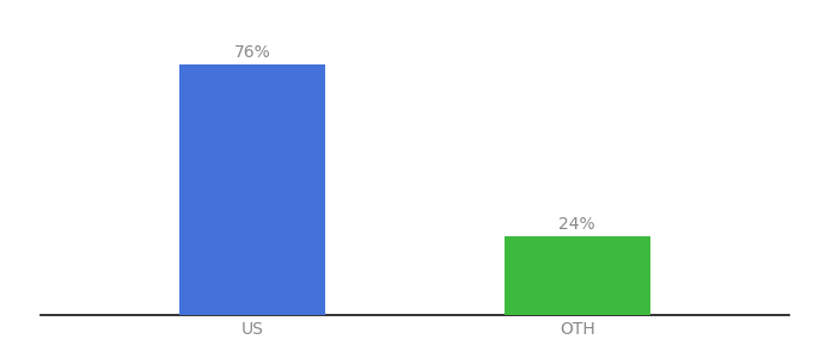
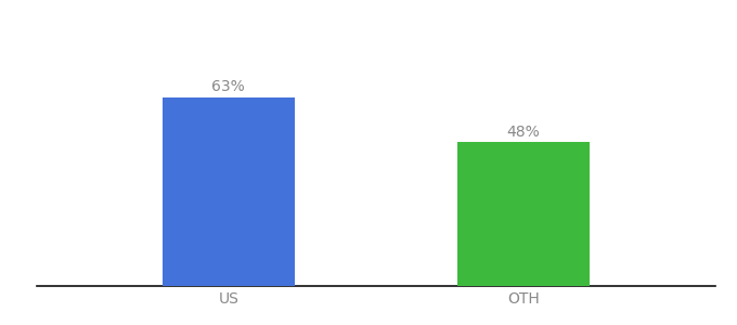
US: 76% -> 63%
OTH: 24% -> 48%
